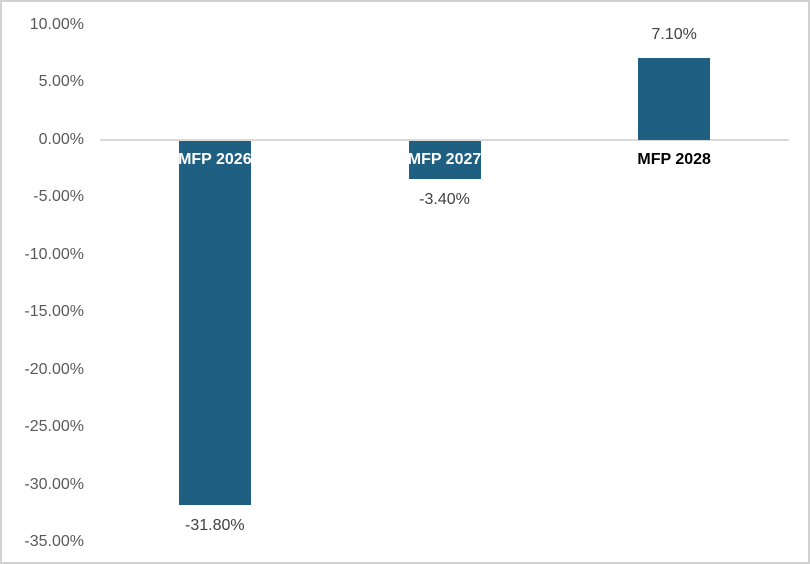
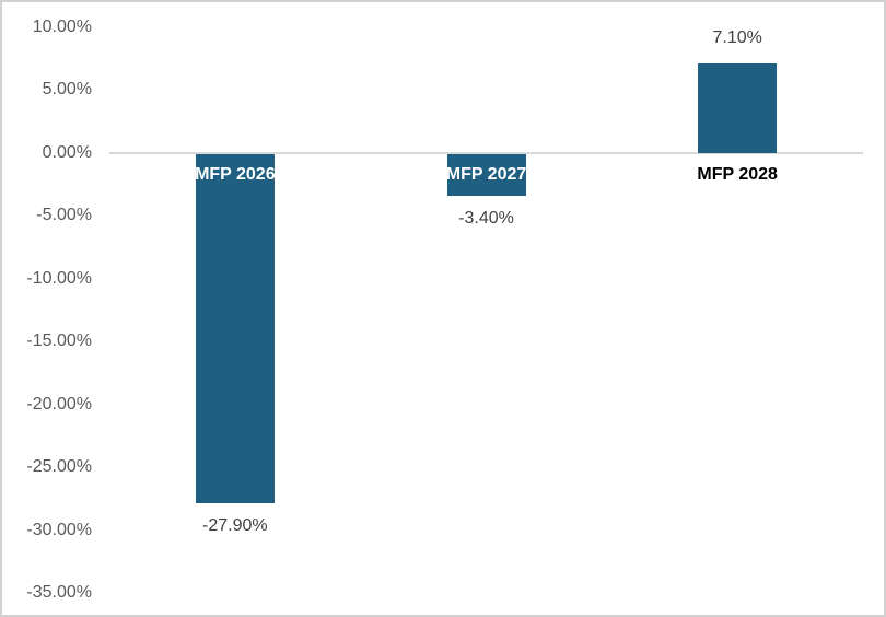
MFP 2026: -31.80% -> -27.90%
